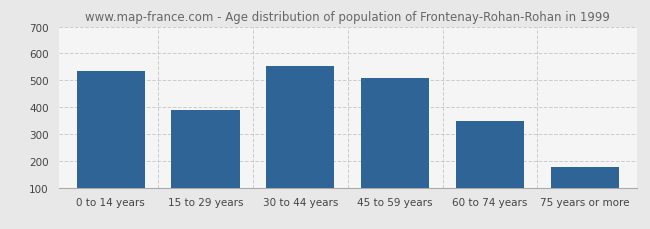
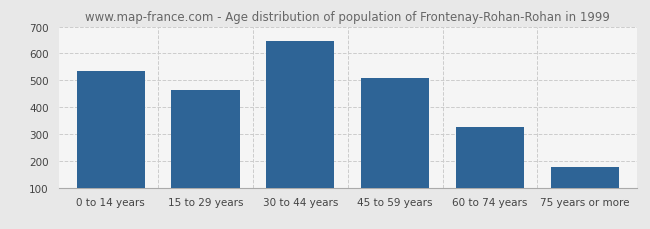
15 to 29 years: 390 -> 465
30 to 44 years: 555 -> 648
60 to 74 years: 350 -> 326
